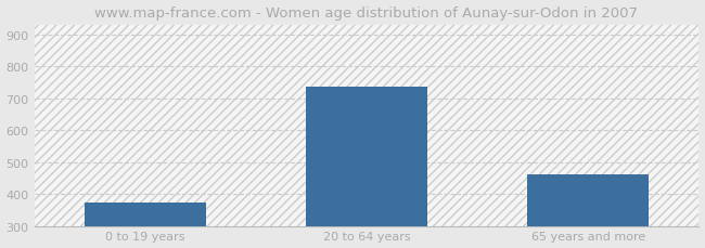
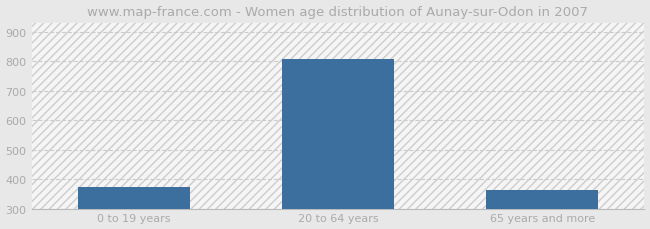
20 to 64 years: 735 -> 806
65 years and more: 460 -> 362
